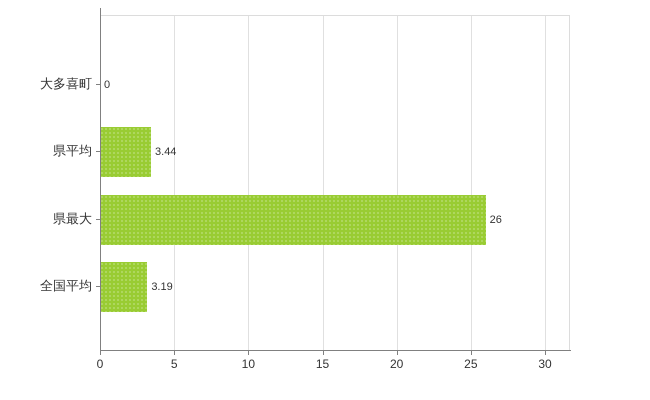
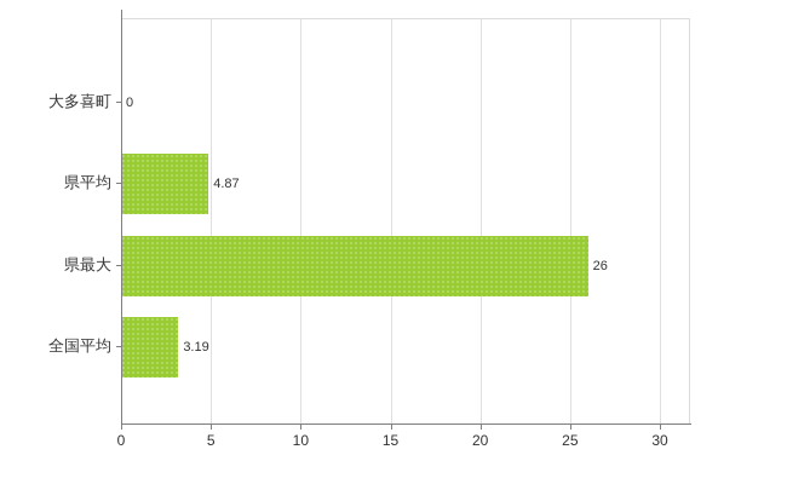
県平均: 3.44 -> 4.87
